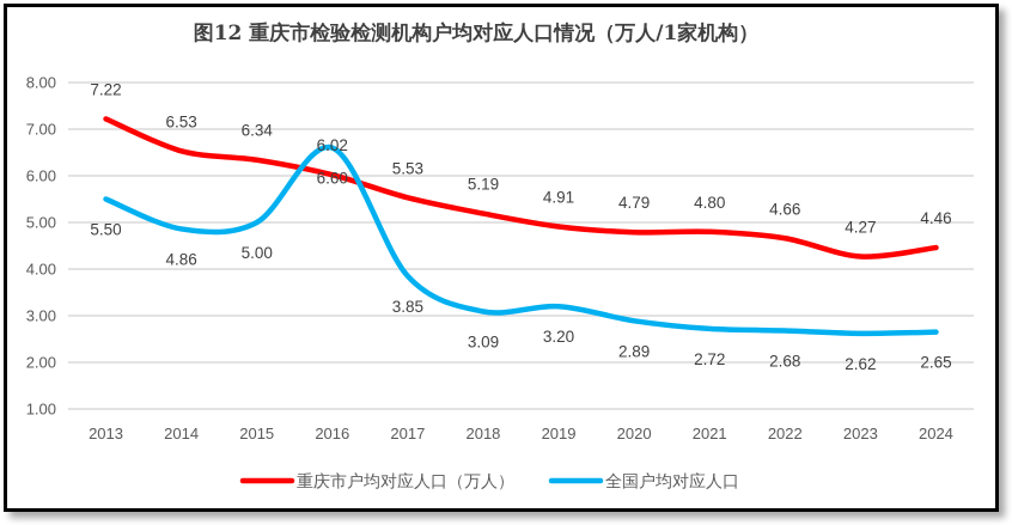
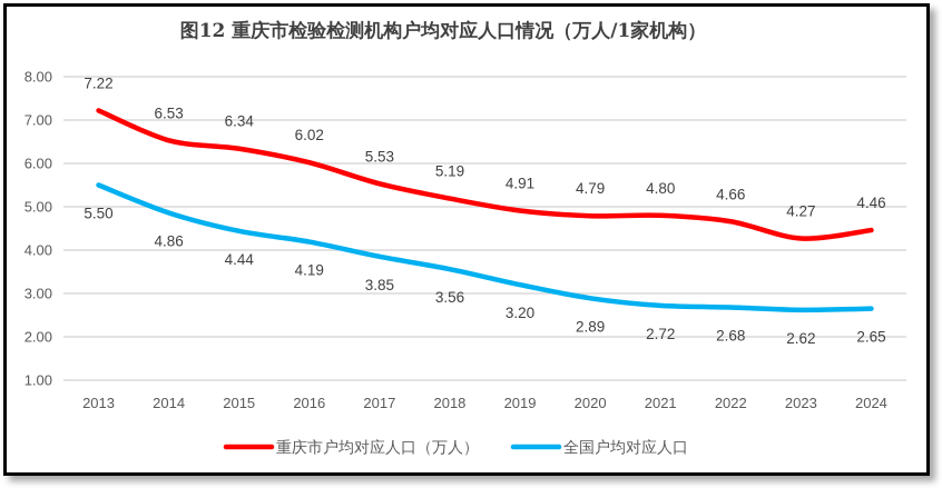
全国户均对应人口/2015: 5.00 -> 4.44
全国户均对应人口/2016: 6.60 -> 4.19
全国户均对应人口/2018: 3.09 -> 3.56
